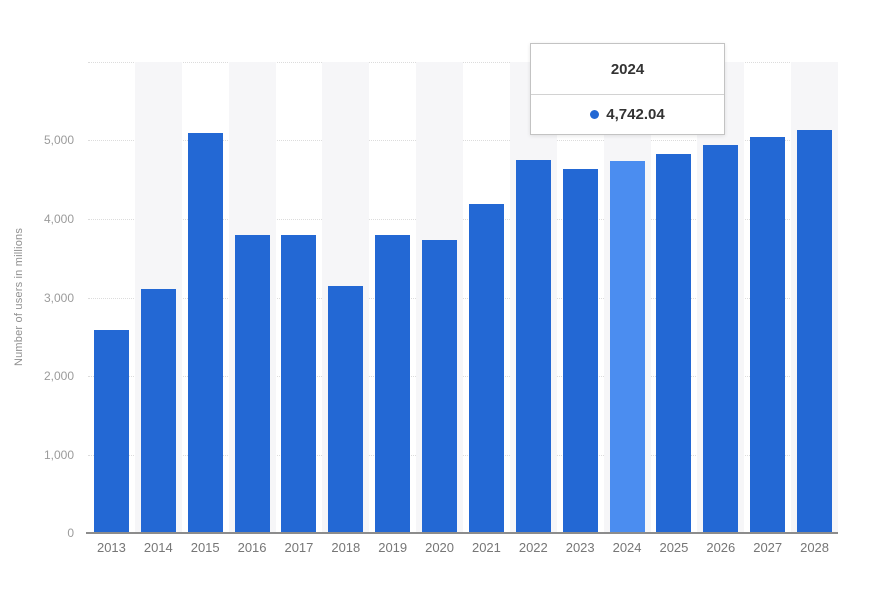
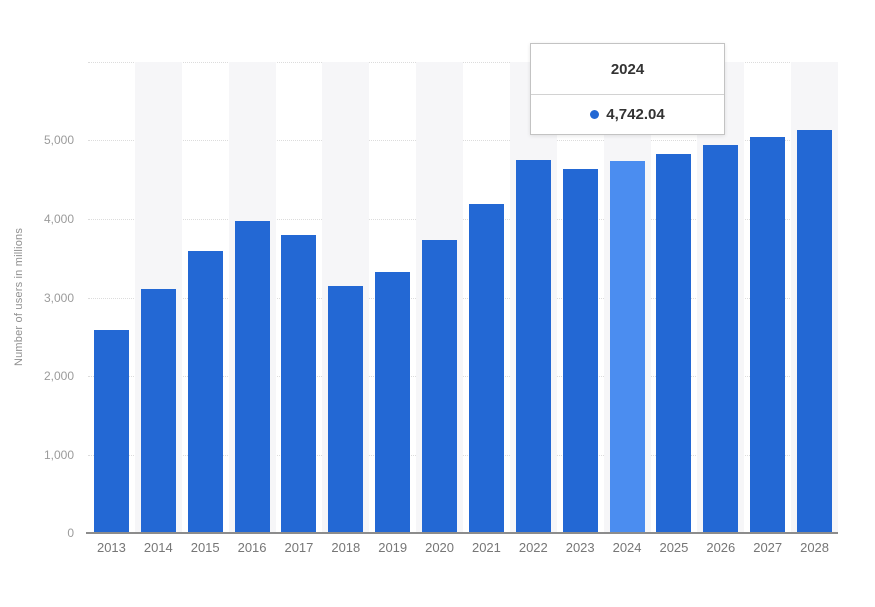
2015: 5100 -> 3600
2016: 3800 -> 4000
2019: 3800 -> 3300
